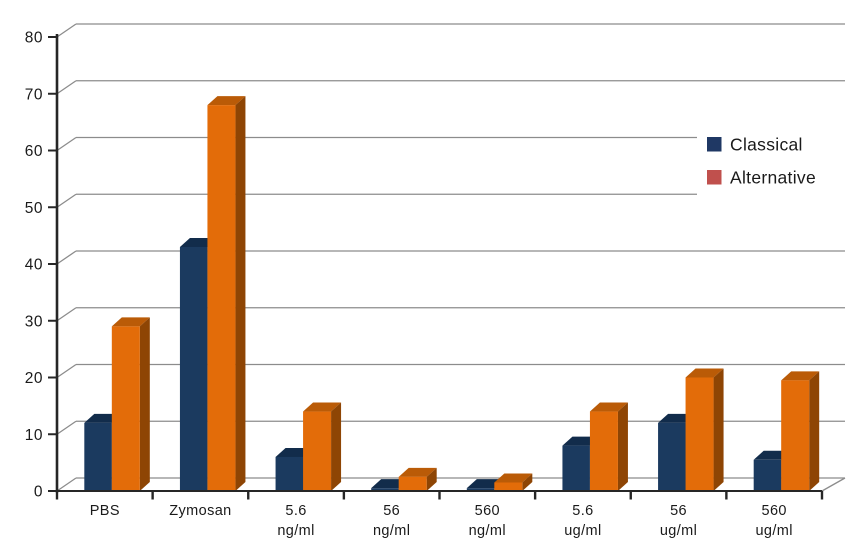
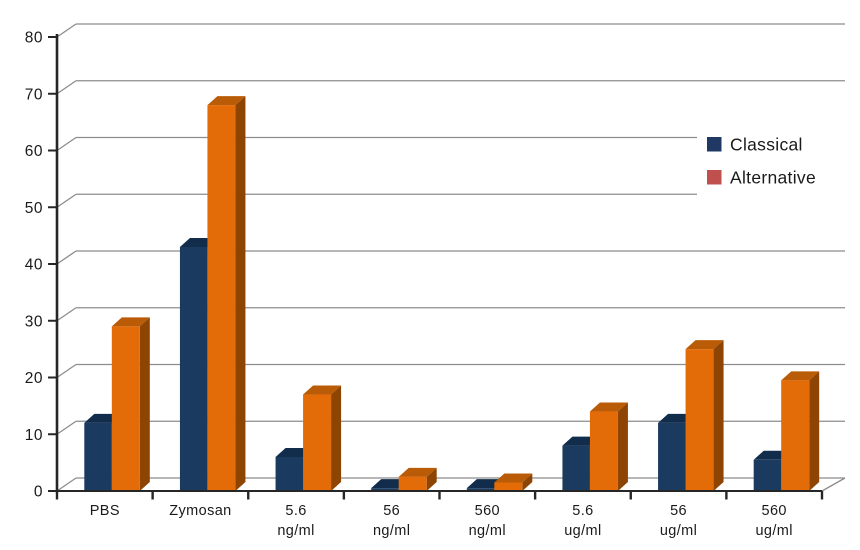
Alternative/5.6 ng/ml: 14 -> 17
Alternative/56 ug/ml: 20 -> 25
